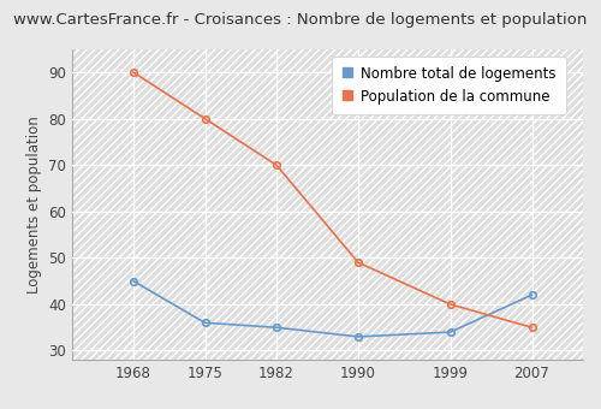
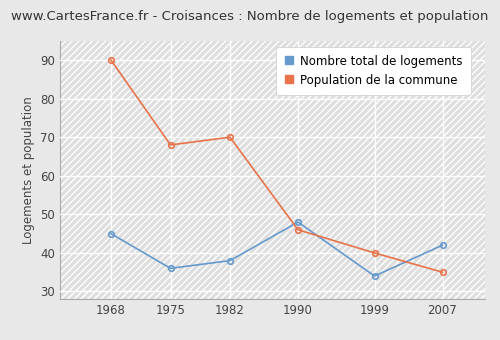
Population de la commune/1975: 80 -> 68
Nombre total de logements/1982: 35 -> 38
Nombre total de logements/1990: 33 -> 48
Population de la commune/1990: 49 -> 46
